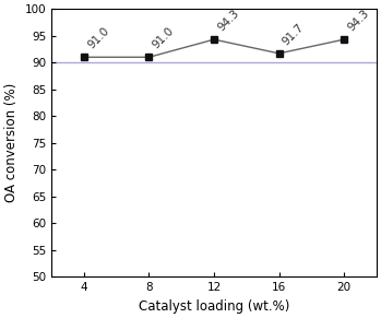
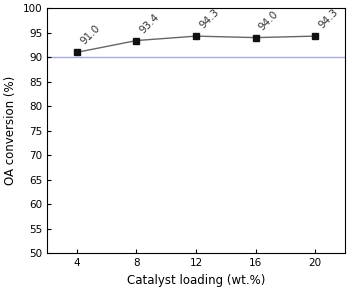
8: 91.0 -> 93.4
16: 91.7 -> 94.0
